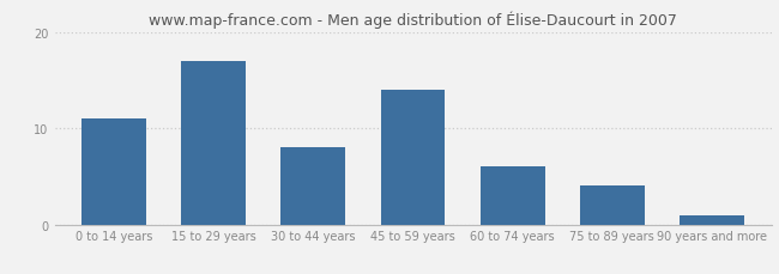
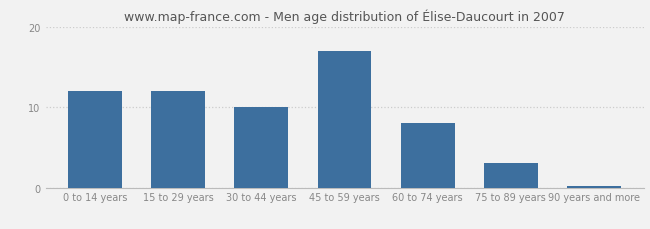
0 to 14 years: 11.0 -> 12.0
15 to 29 years: 17.0 -> 12.0
30 to 44 years: 8.0 -> 10.0
45 to 59 years: 14.0 -> 17.0
60 to 74 years: 6.0 -> 8.0
75 to 89 years: 4.0 -> 3.0
90 years and more: 1.0 -> 0.2
